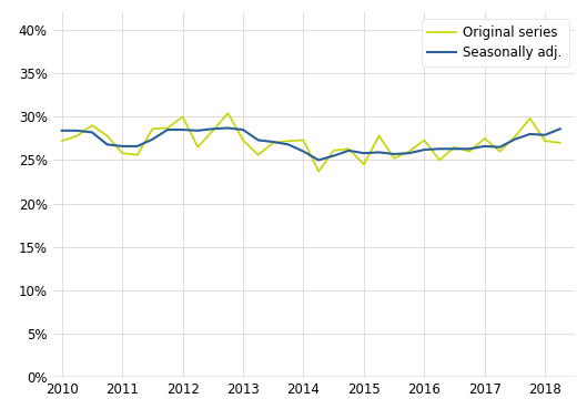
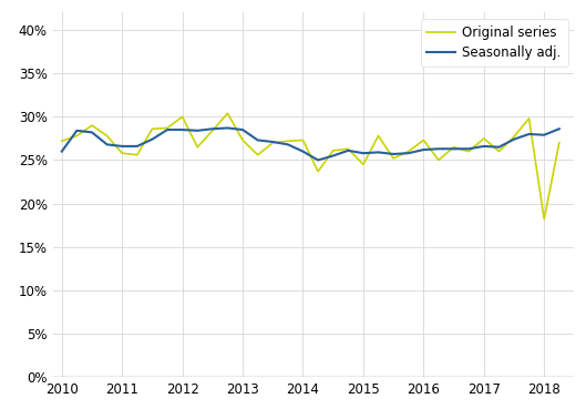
Seasonally adj./2010: 28.4% -> 26.0%
Original series/2018: 27.2% -> 18.2%
